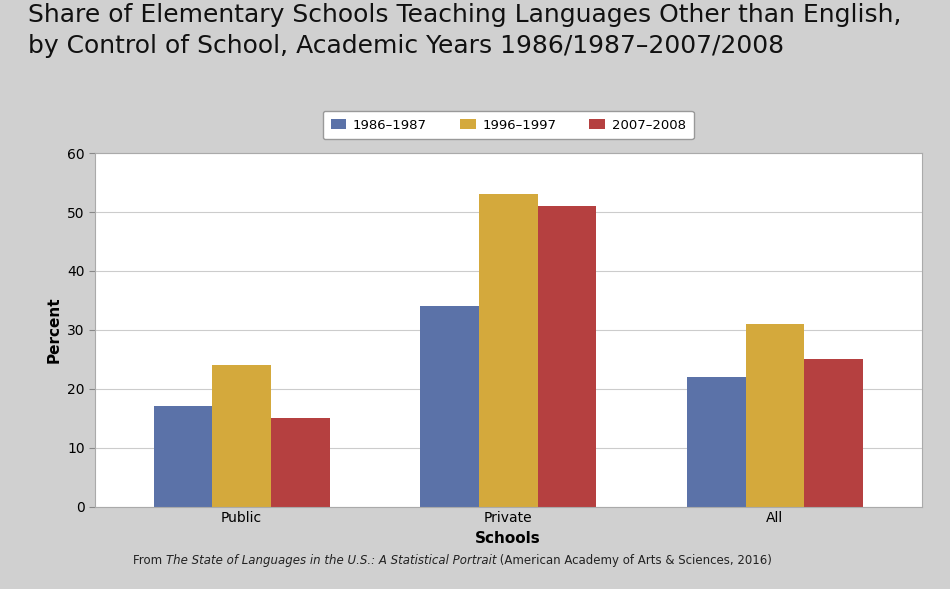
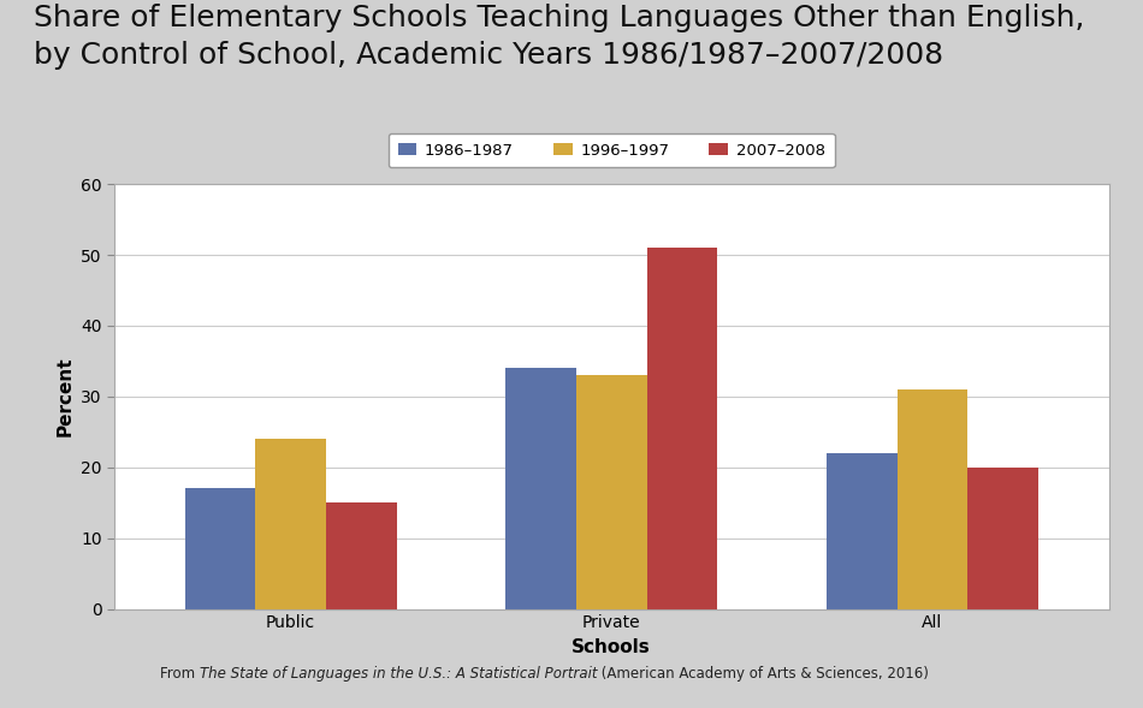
1996–1997/Private: 53 -> 33
2007–2008/All: 25 -> 20
